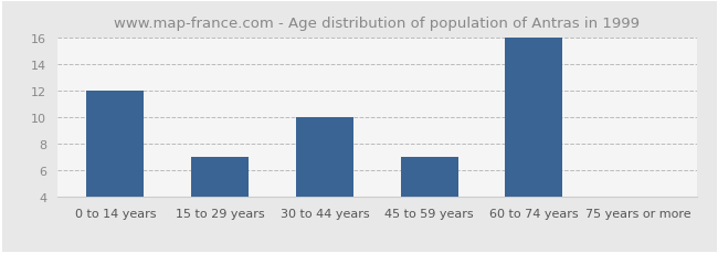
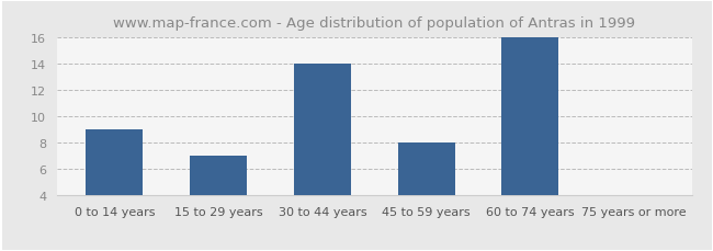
0 to 14 years: 12 -> 9
30 to 44 years: 10 -> 14
45 to 59 years: 7 -> 8
